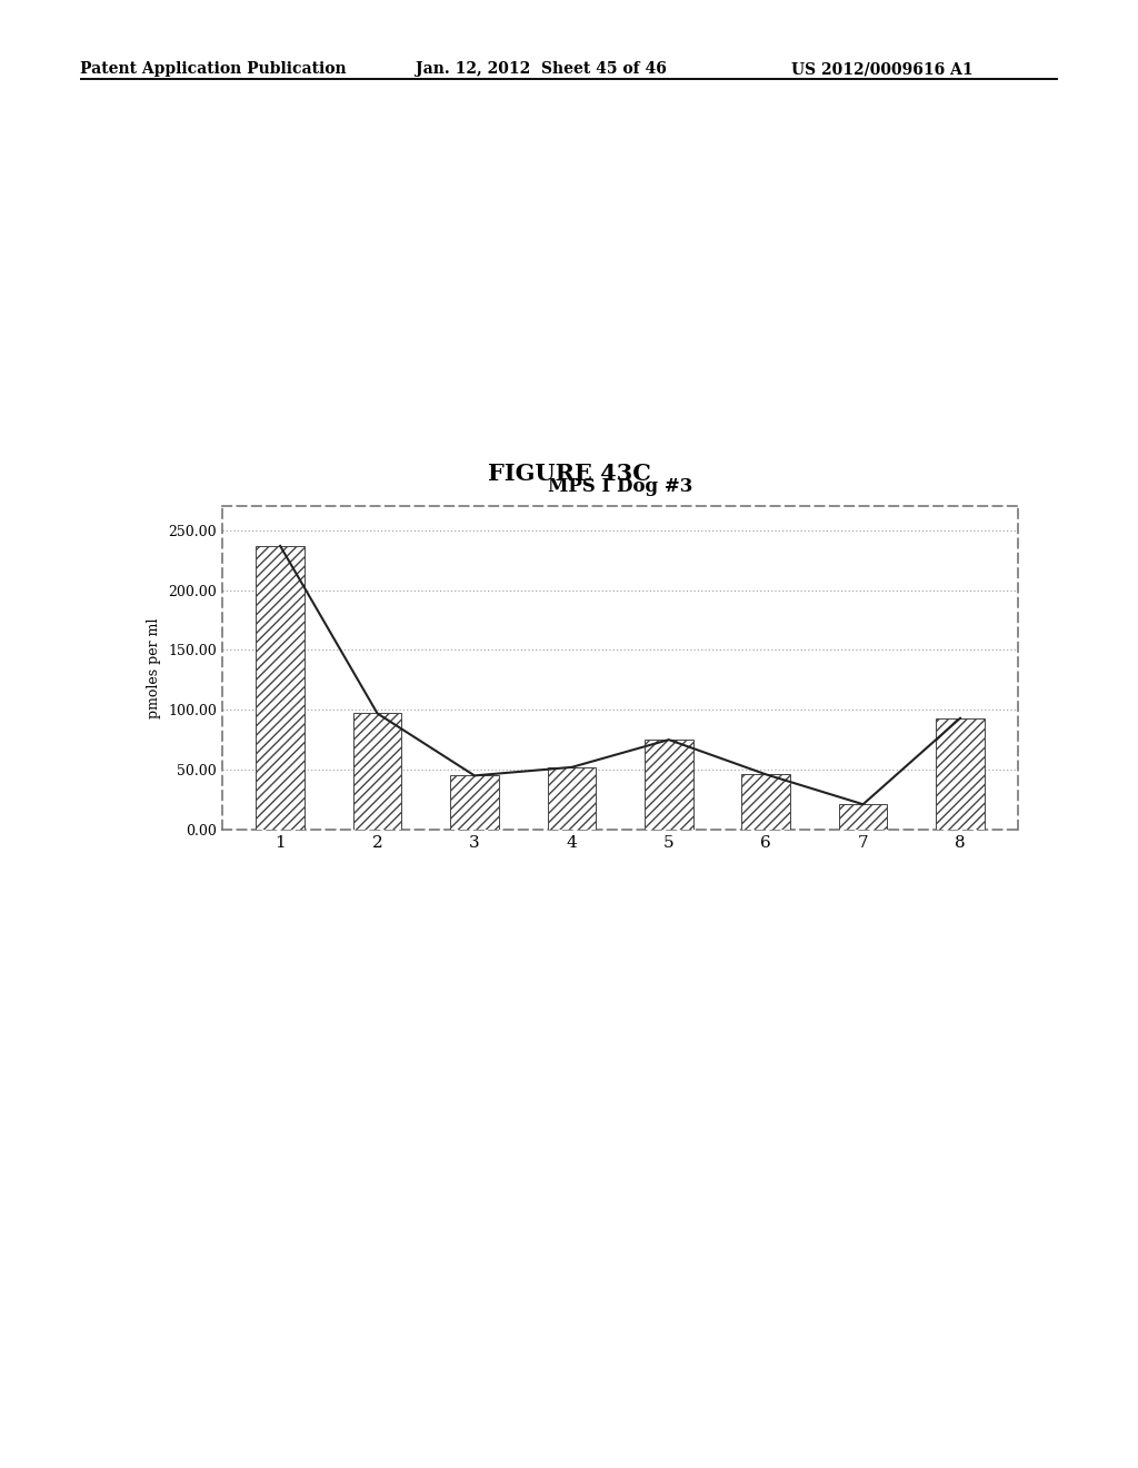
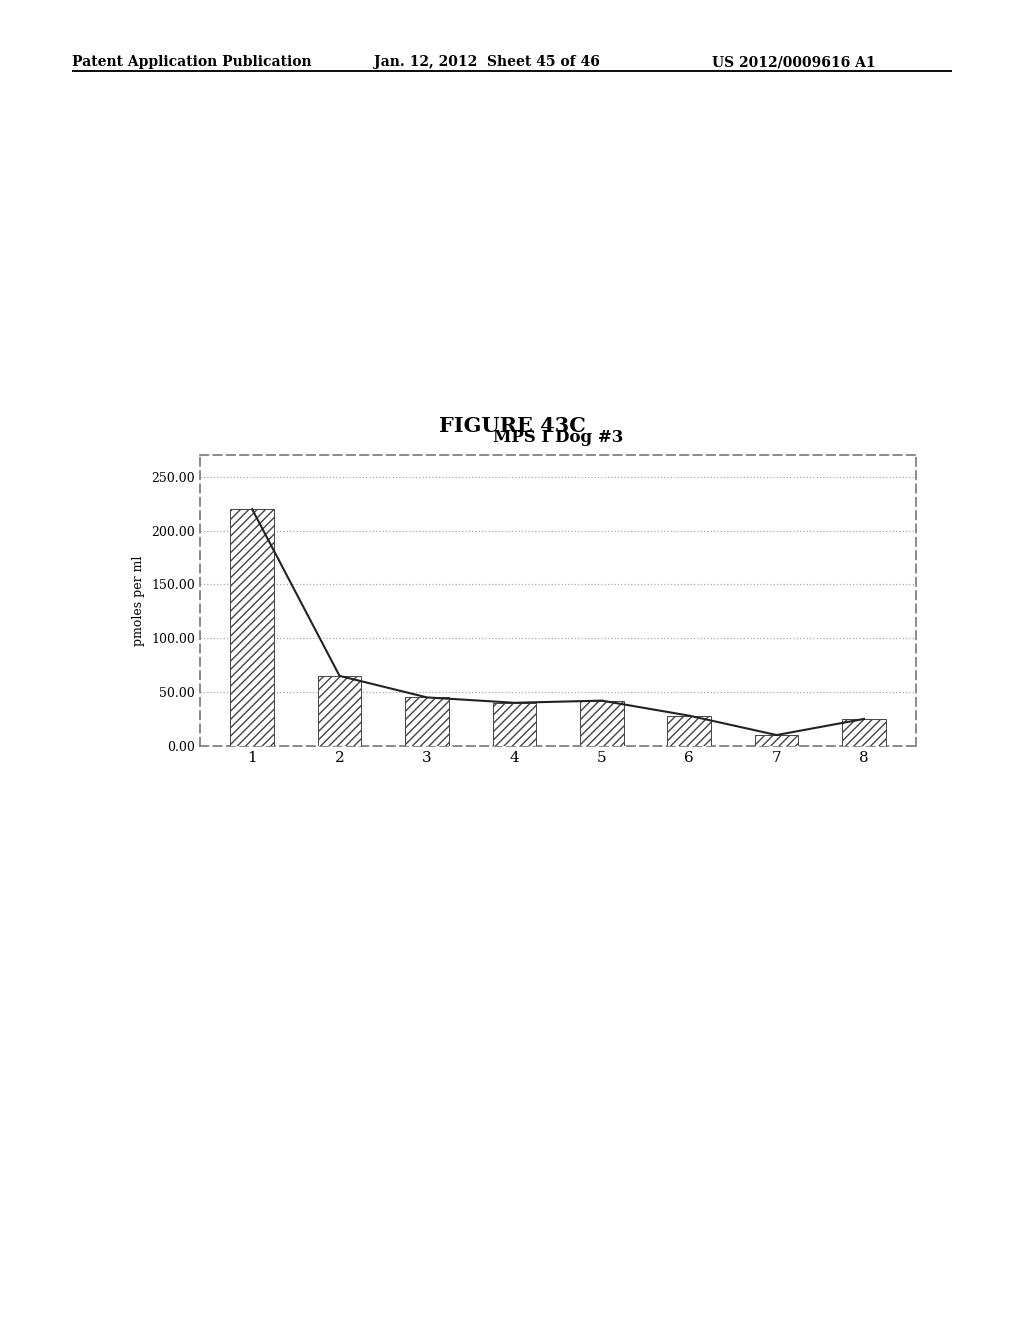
1: 237 -> 220
2: 97 -> 65
4: 52 -> 40
5: 75 -> 42
6: 46 -> 28
7: 21 -> 10
8: 93 -> 25
